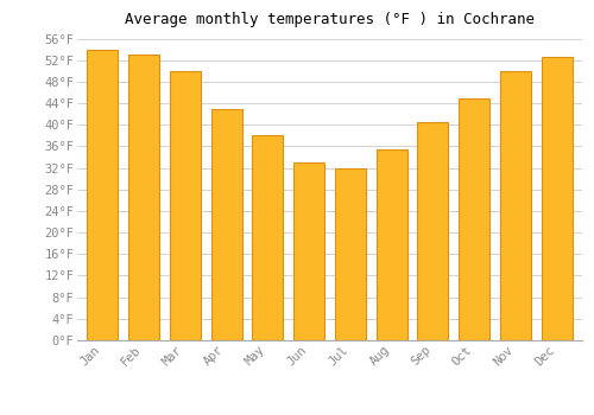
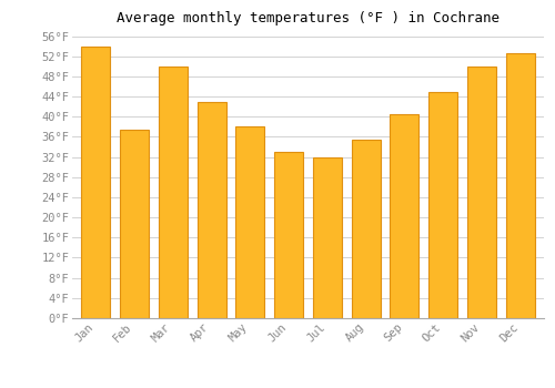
Feb: 53.0°F -> 37.5°F
